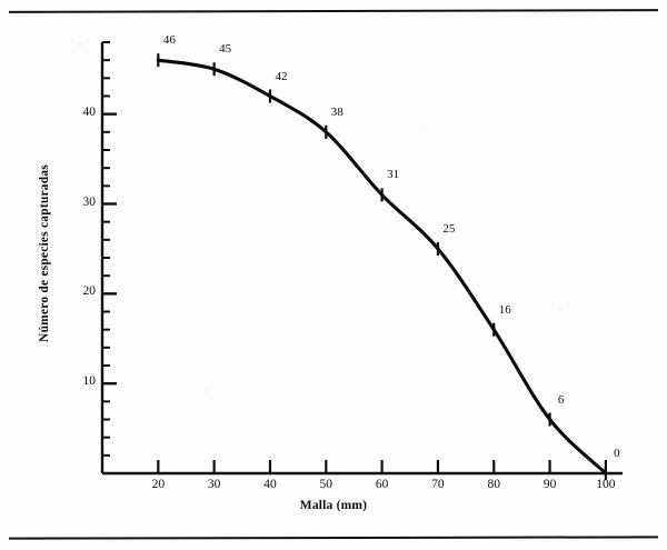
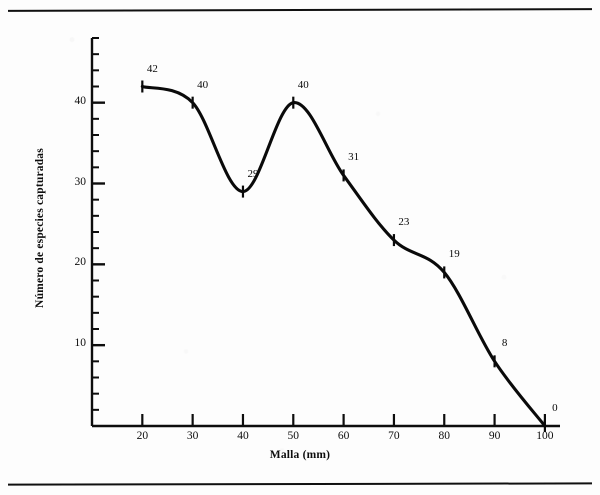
20: 46 -> 42
30: 45 -> 40
40: 42 -> 29
50: 38 -> 40
70: 25 -> 23
80: 16 -> 19
90: 6 -> 8
